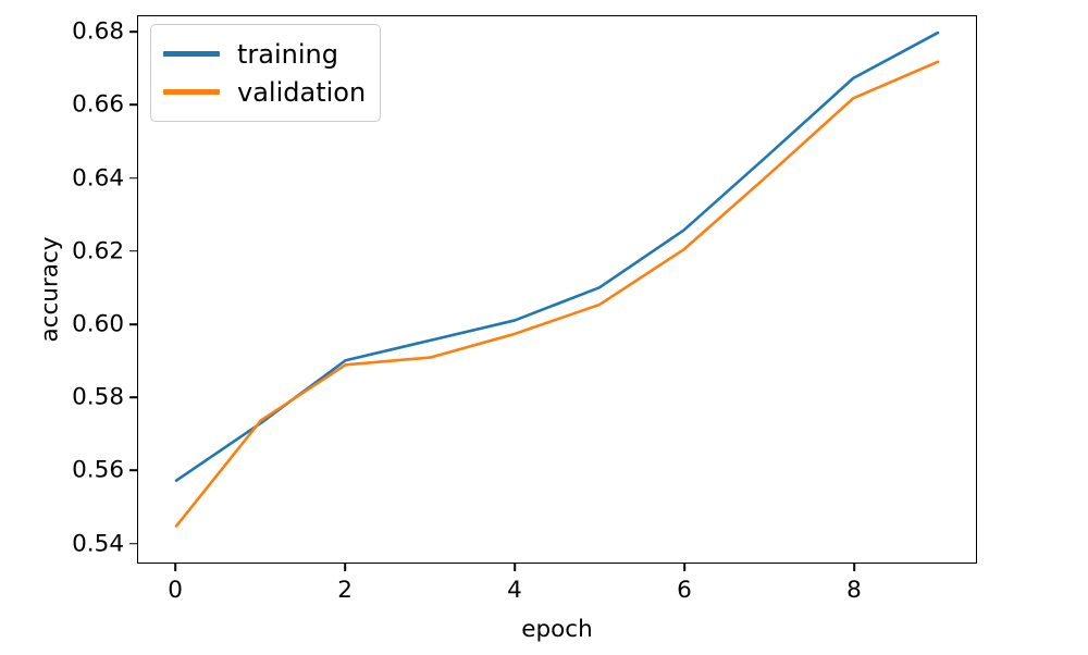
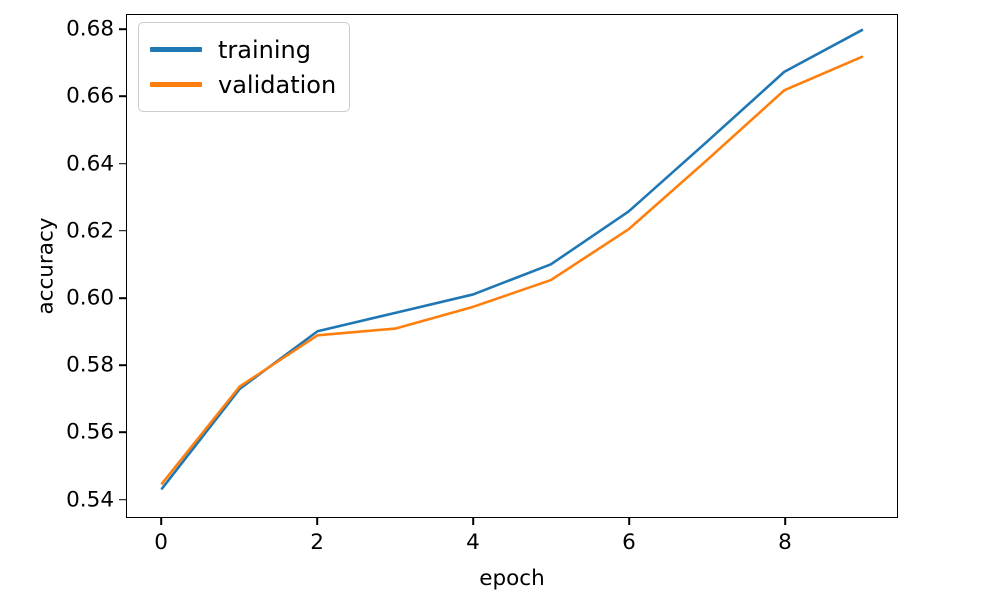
training/0: 0.557 -> 0.543
